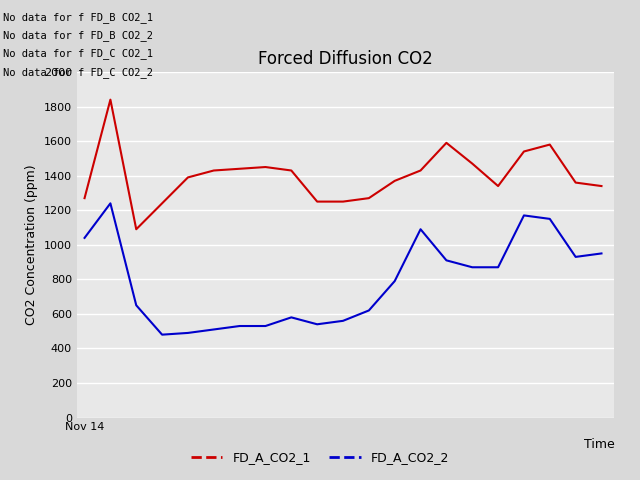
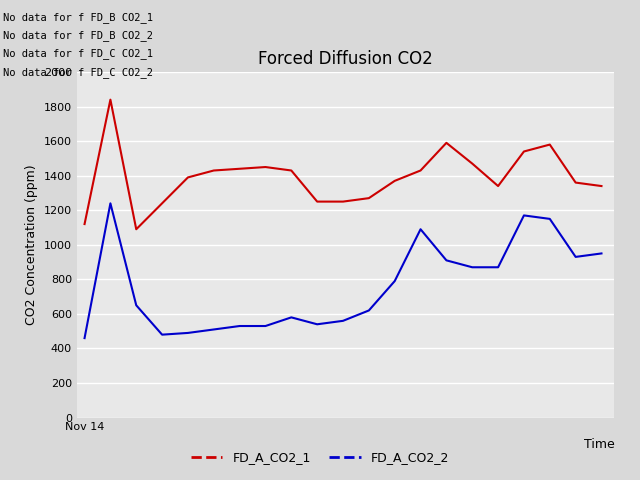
FD_A_CO2_1/Nov 14: 1270 -> 1120
FD_A_CO2_2/Nov 14: 1040 -> 460
